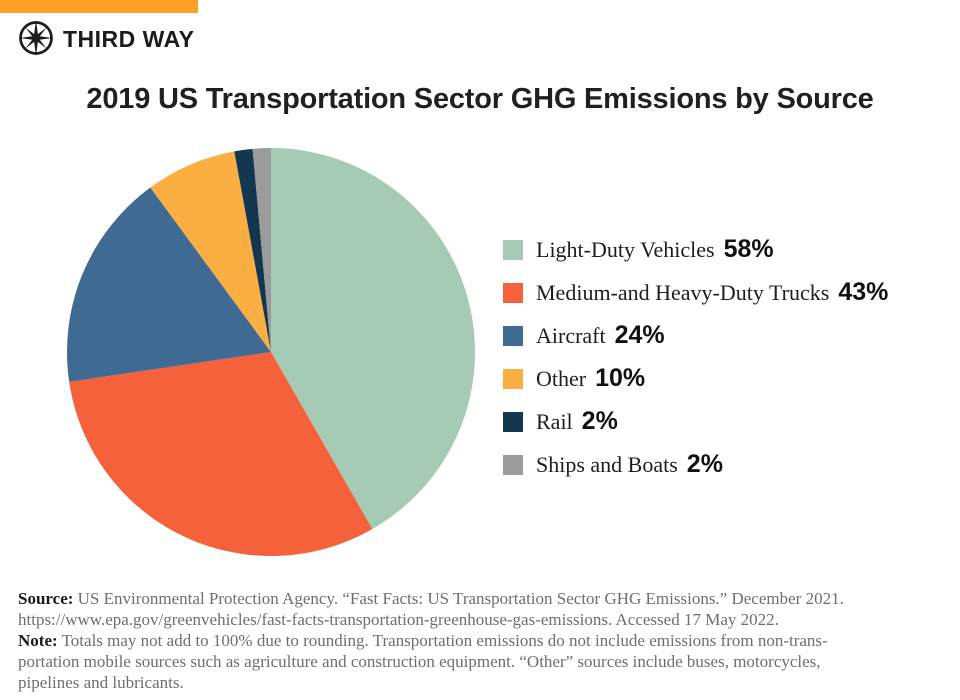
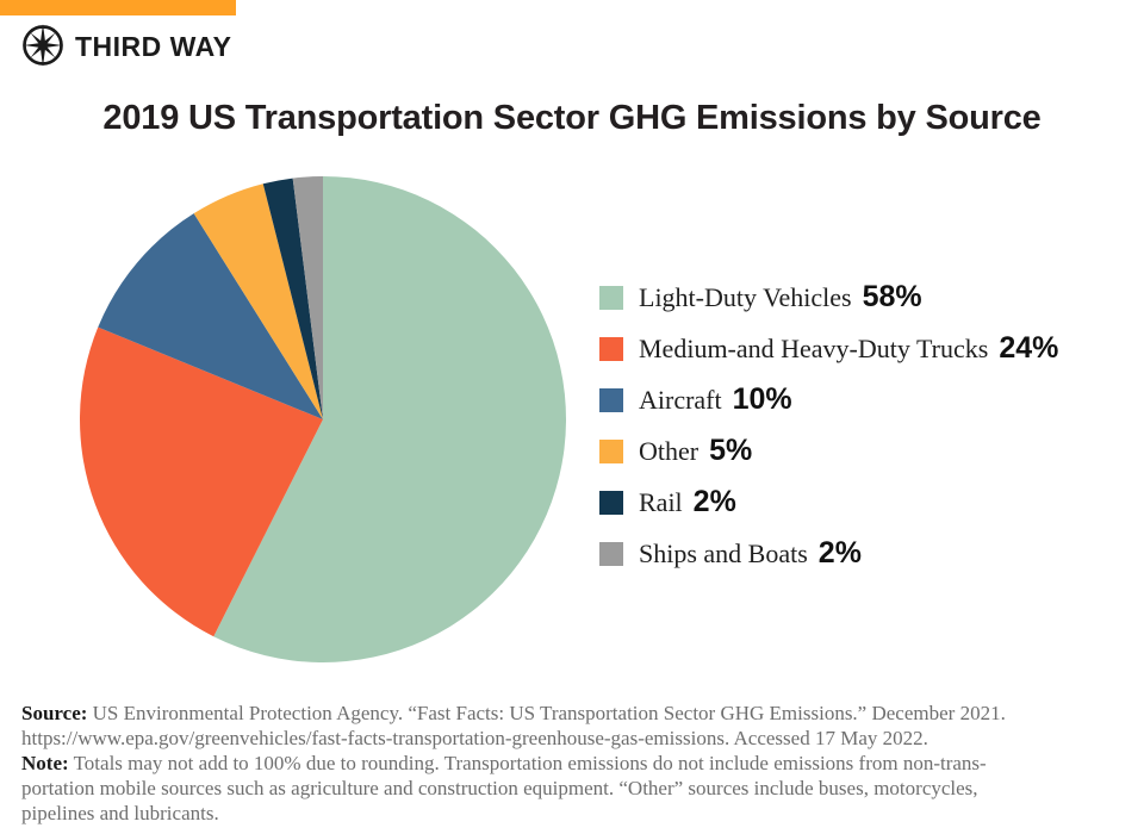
Medium-and Heavy-Duty Trucks: 43% -> 24%
Aircraft: 24% -> 10%
Other: 10% -> 5%
